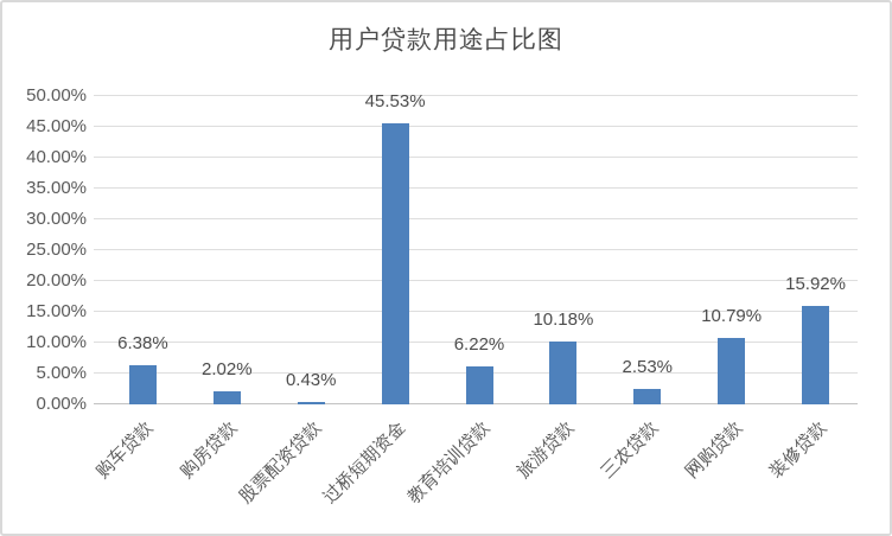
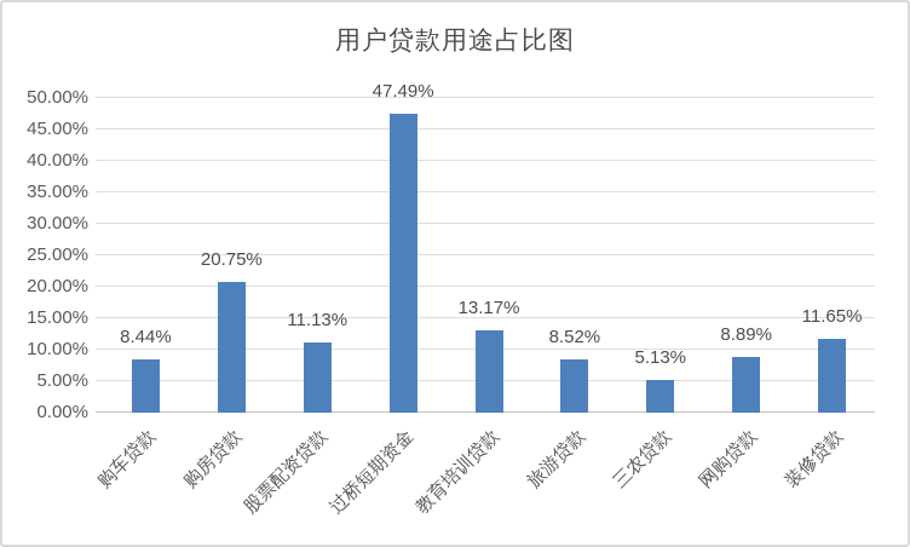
购车贷款: 6.38% -> 8.44%
购房贷款: 2.02% -> 20.75%
股票配资贷款: 0.43% -> 11.13%
过桥短期资金: 45.53% -> 47.49%
教育培训贷款: 6.22% -> 13.17%
旅游贷款: 10.18% -> 8.52%
三农贷款: 2.53% -> 5.13%
网购贷款: 10.79% -> 8.89%
装修贷款: 15.92% -> 11.65%
